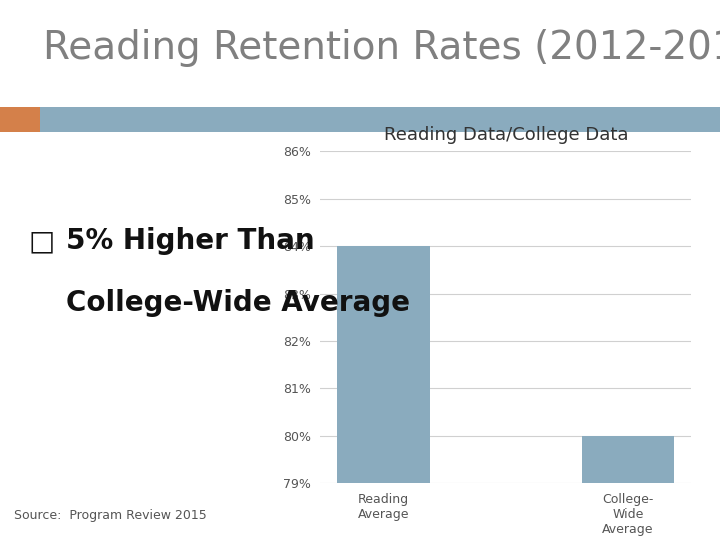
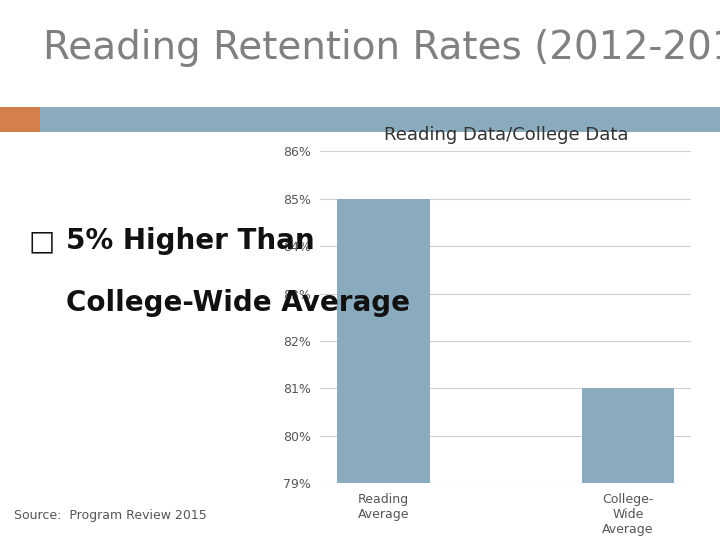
Reading Average: 84% -> 85%
College- Wide Average: 80% -> 81%
